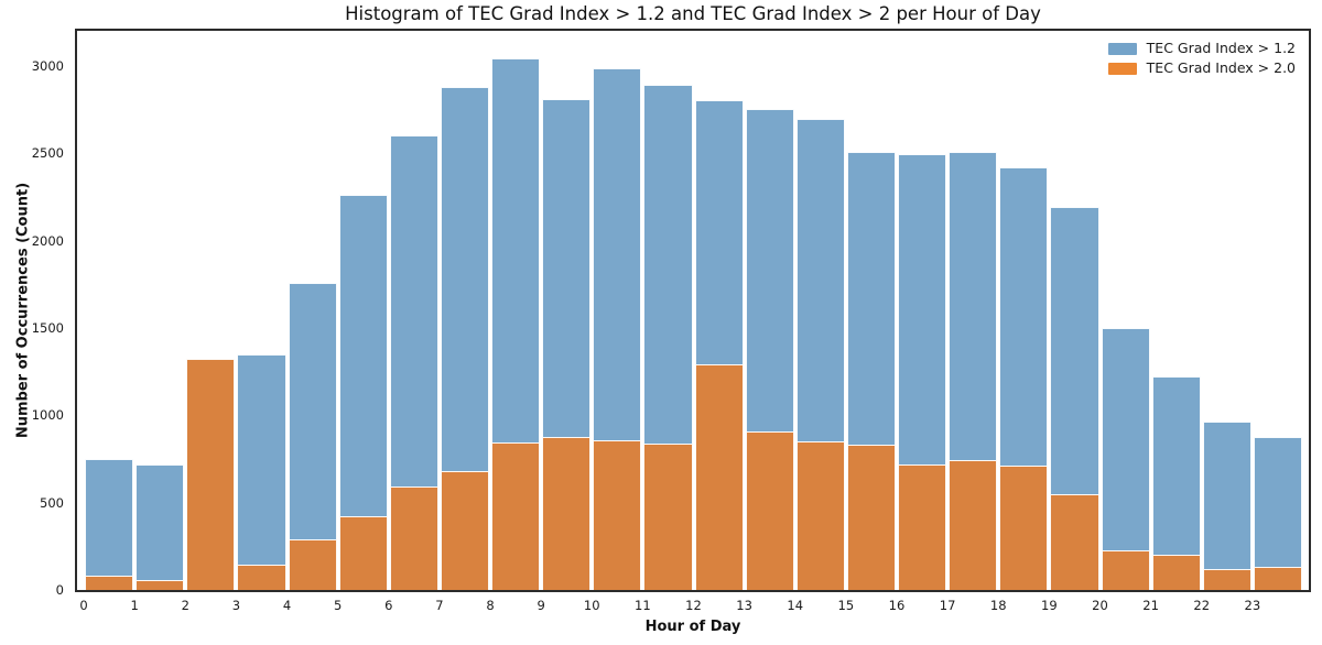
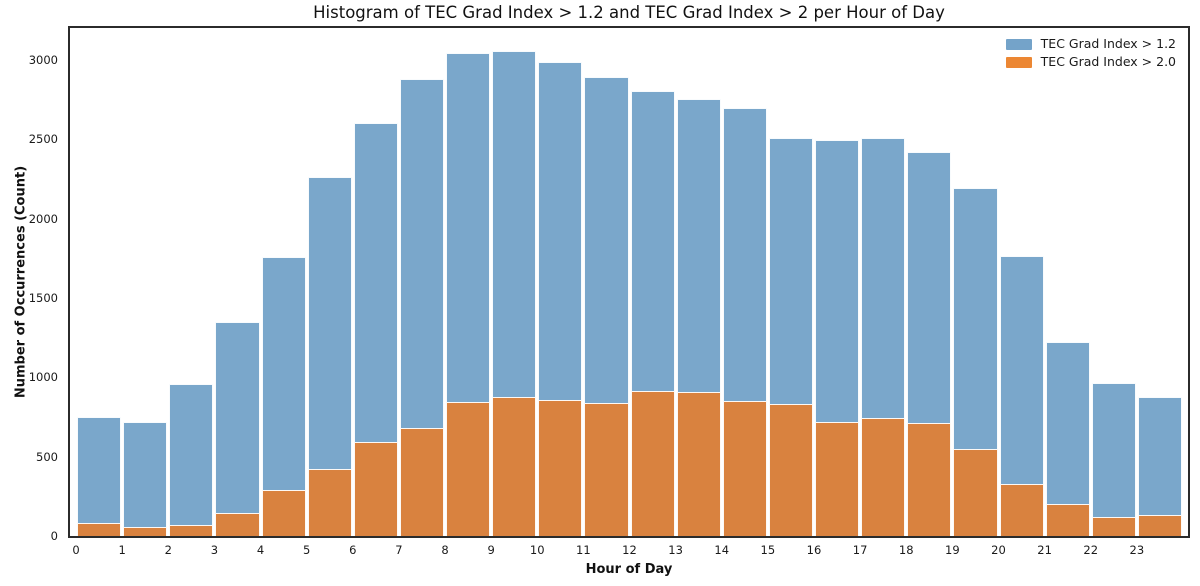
TEC Grad Index > 2.0/2: 1320 -> 70
TEC Grad Index > 1.2/9: 2810 -> 3060
TEC Grad Index > 2.0/12: 1290 -> 920
TEC Grad Index > 1.2/20: 1500 -> 1760
TEC Grad Index > 2.0/20: 230 -> 330
